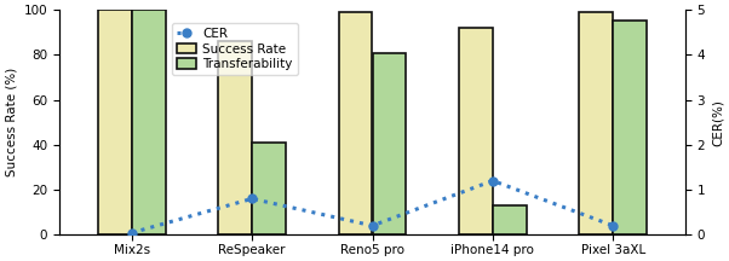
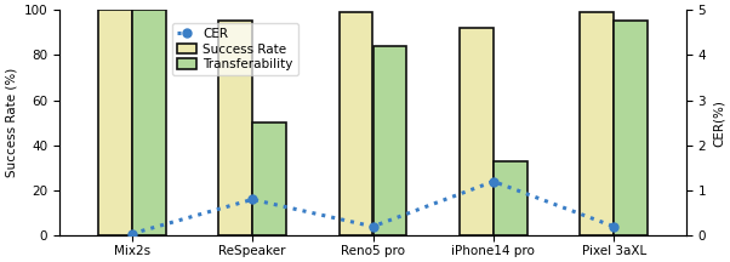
Success Rate/ReSpeaker: 86 -> 95
Transferability/ReSpeaker: 41 -> 50
Transferability/Reno5 pro: 81 -> 84
Transferability/iPhone14 pro: 13 -> 33
